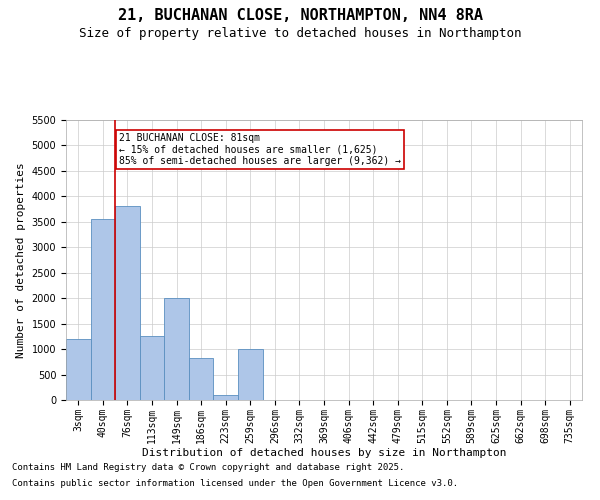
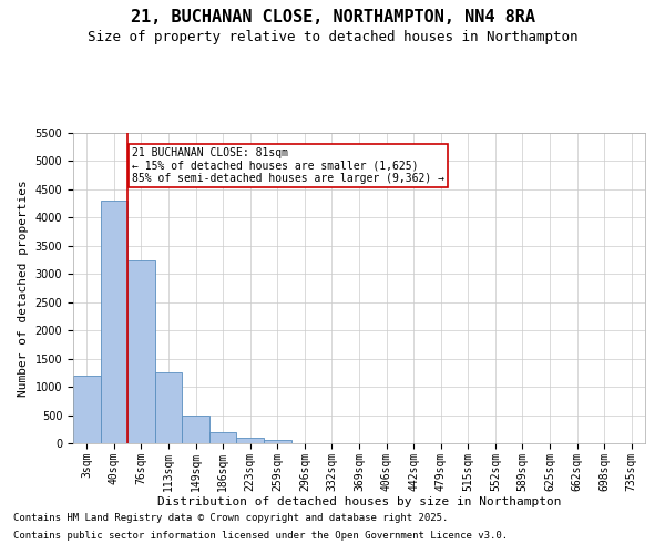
40sqm: 3560 -> 4300
76sqm: 3820 -> 3250
149sqm: 2000 -> 500
186sqm: 820 -> 200
259sqm: 1000 -> 60
